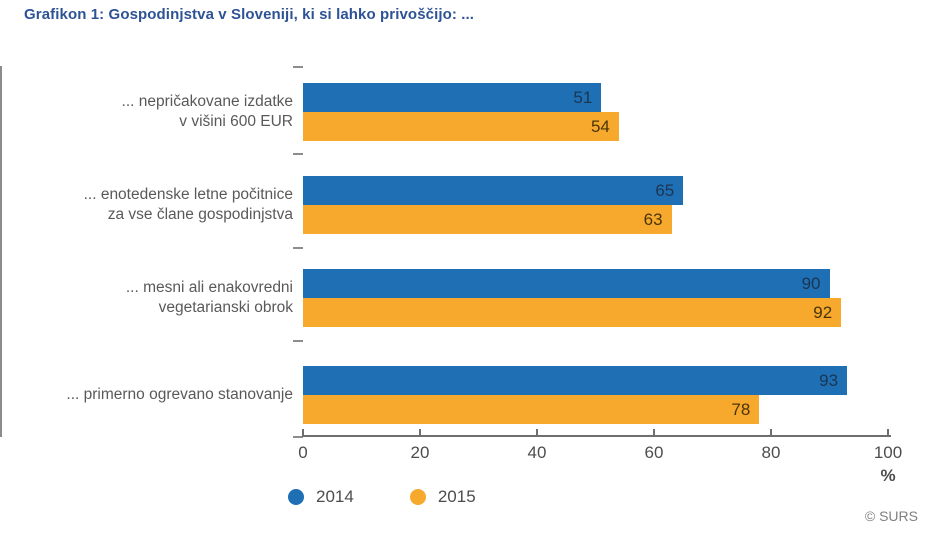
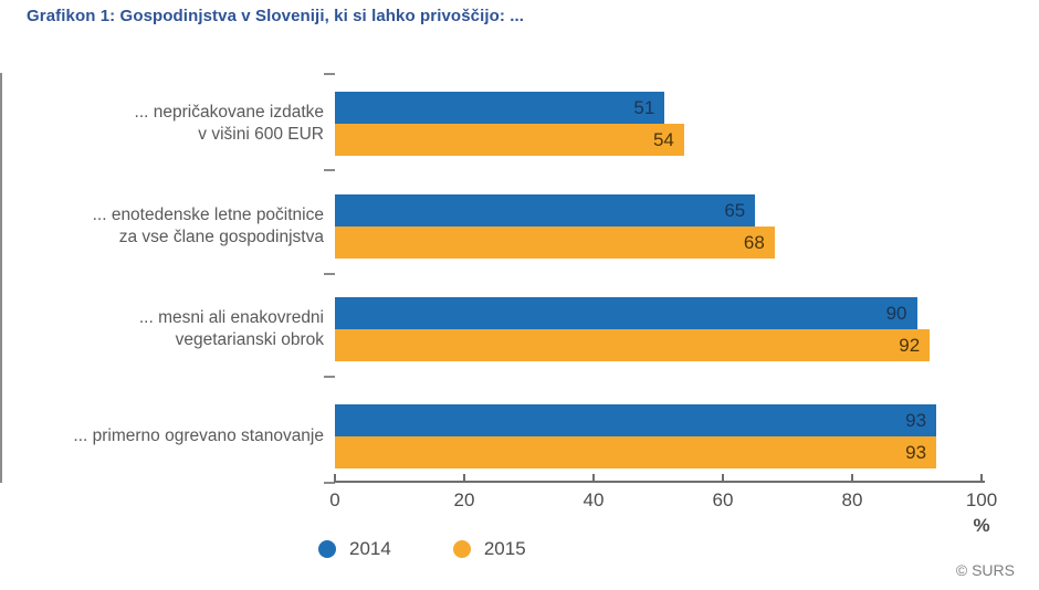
2015/... enotedenske letne počitnice za vse člane gospodinjstva: 63 -> 68
2015/... primerno ogrevano stanovanje: 78 -> 93
